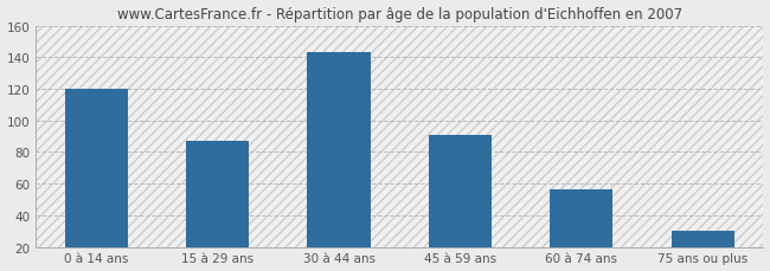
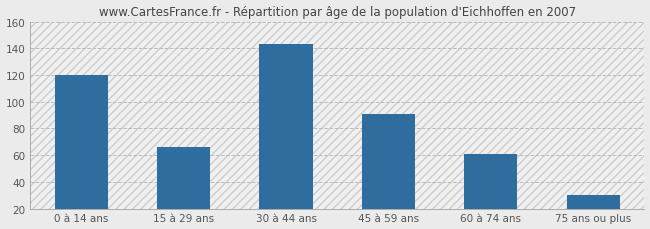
15 à 29 ans: 87 -> 66
60 à 74 ans: 56 -> 61
